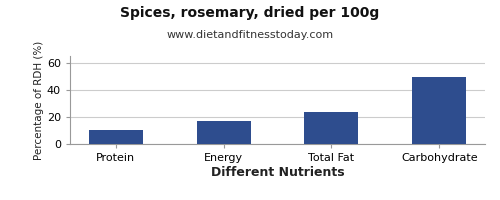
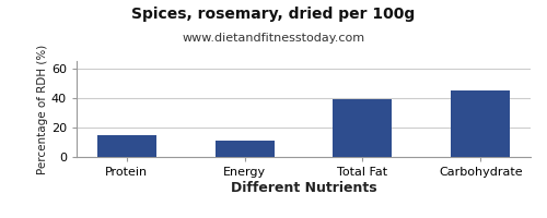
Protein: 10 -> 15
Energy: 17 -> 11
Total Fat: 24 -> 39
Carbohydrate: 50 -> 45
